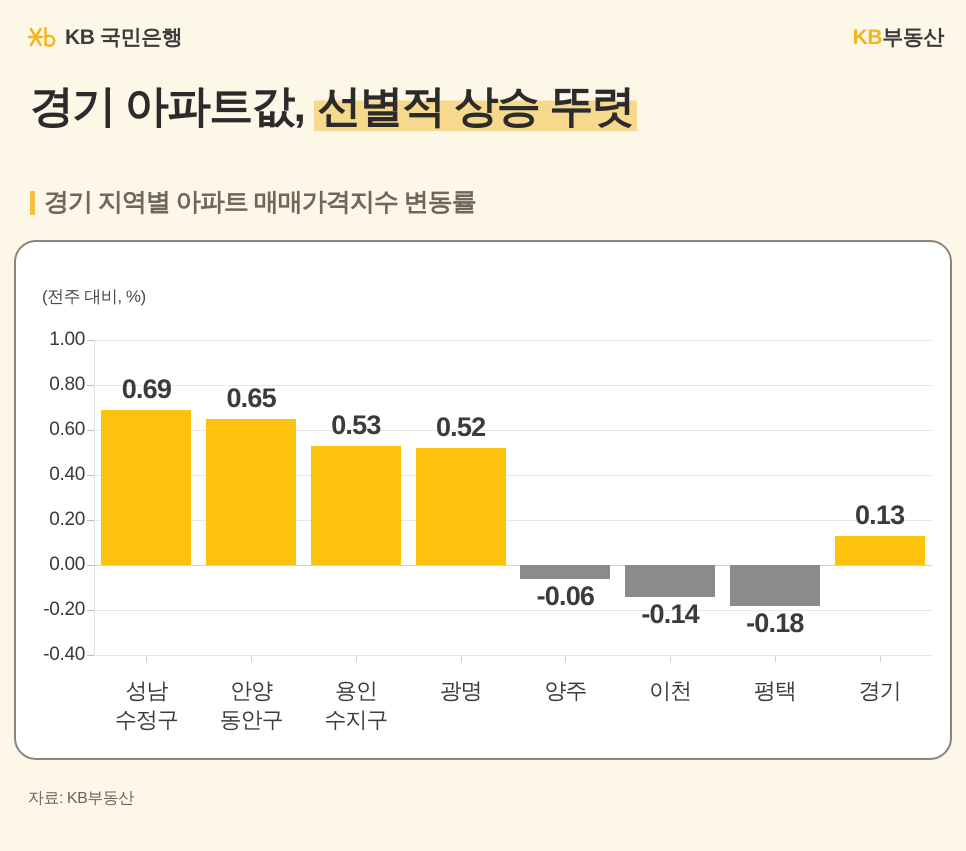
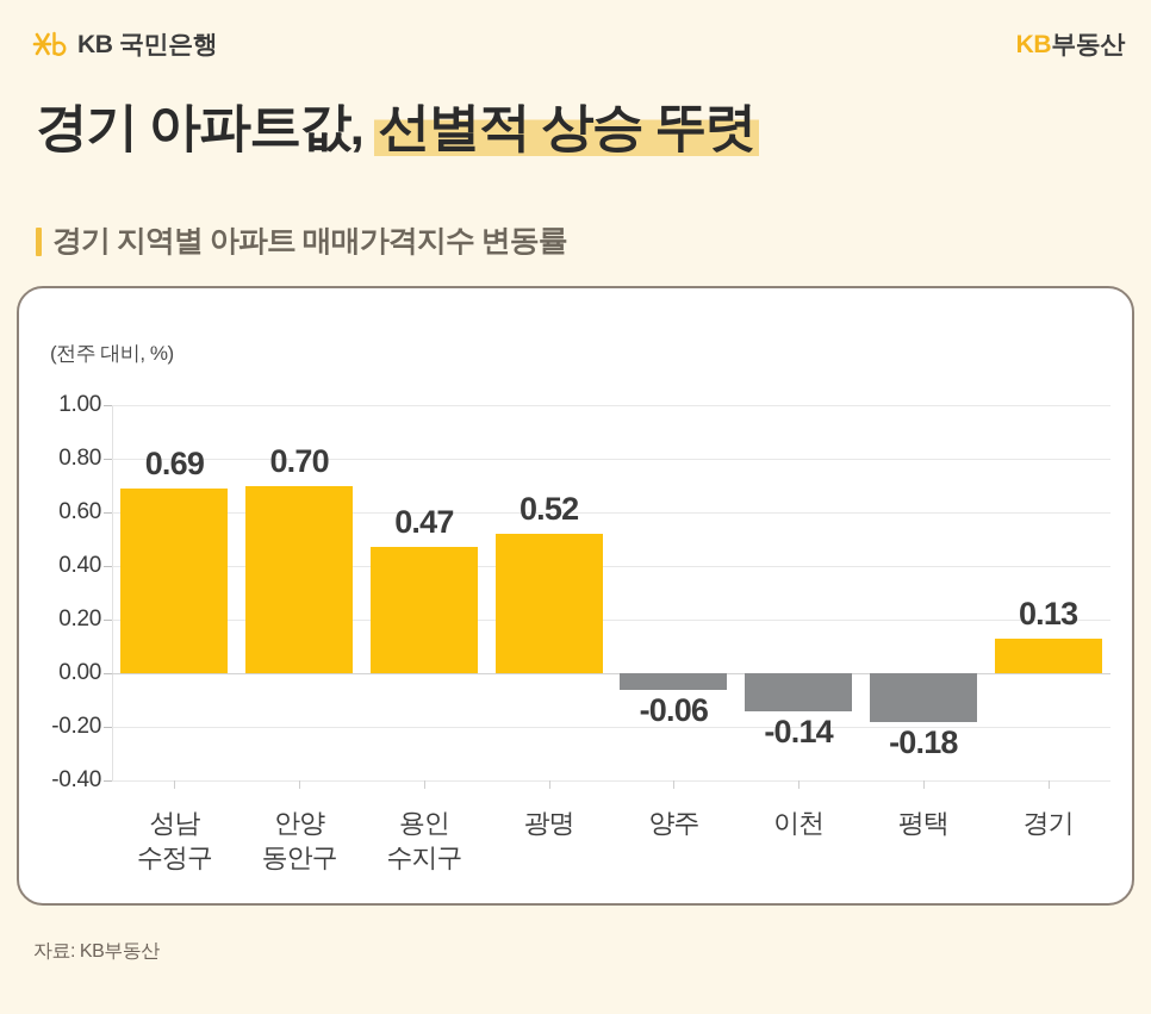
안양 동안구: 0.65 -> 0.70
용인 수지구: 0.53 -> 0.47
